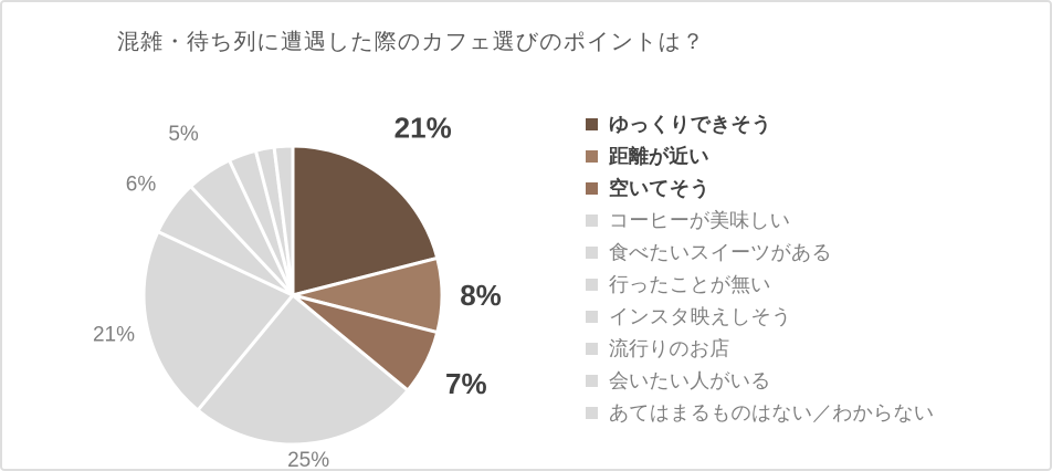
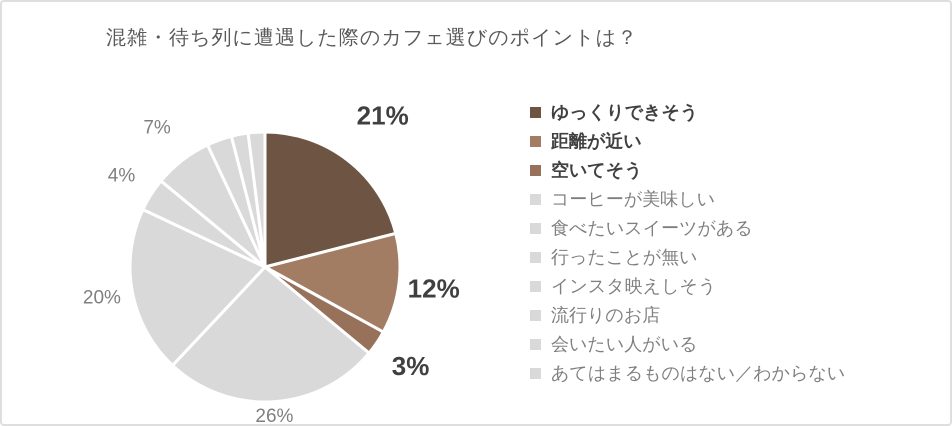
距離が近い: 8% -> 12%
空いてそう: 7% -> 3%
コーヒーが美味しい: 25% -> 26%
食べたいスイーツがある: 21% -> 20%
行ったことが無い: 6% -> 4%
インスタ映えしそう: 5% -> 7%
